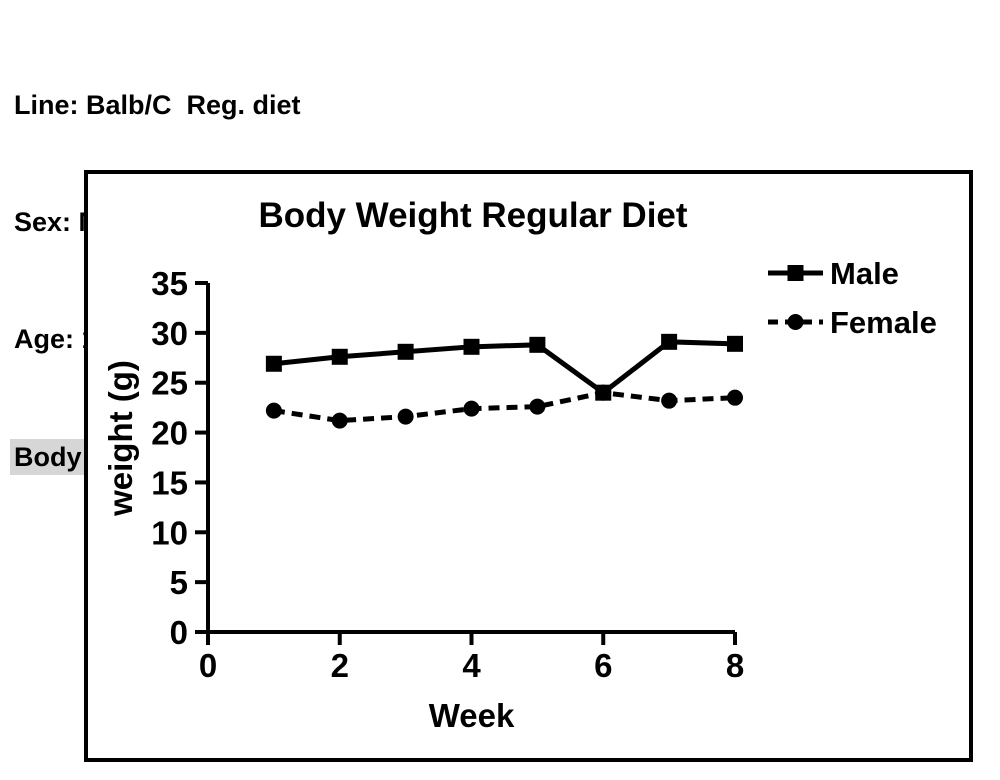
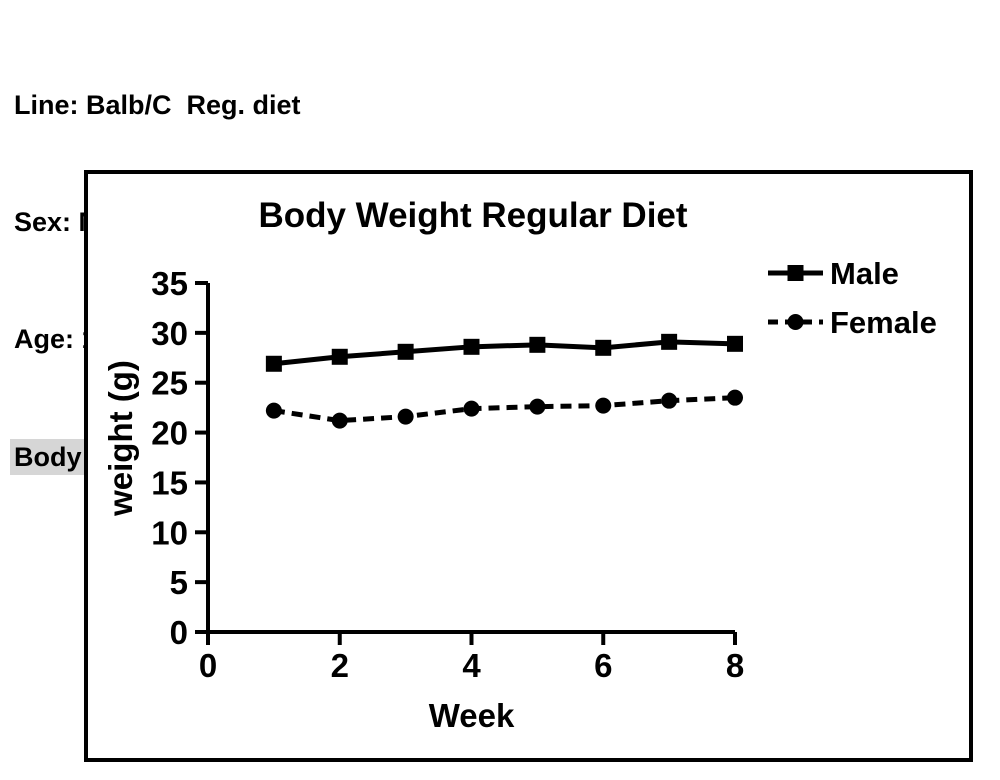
Male/6: 24 -> 28
Female/6: 24 -> 23
